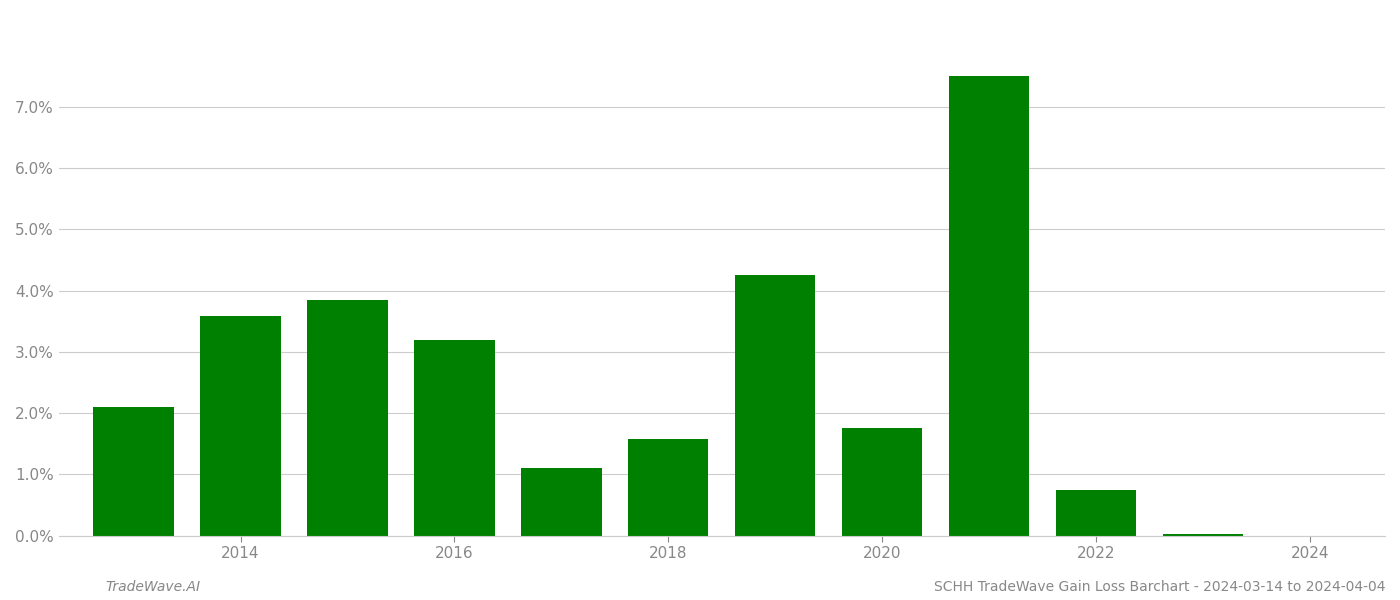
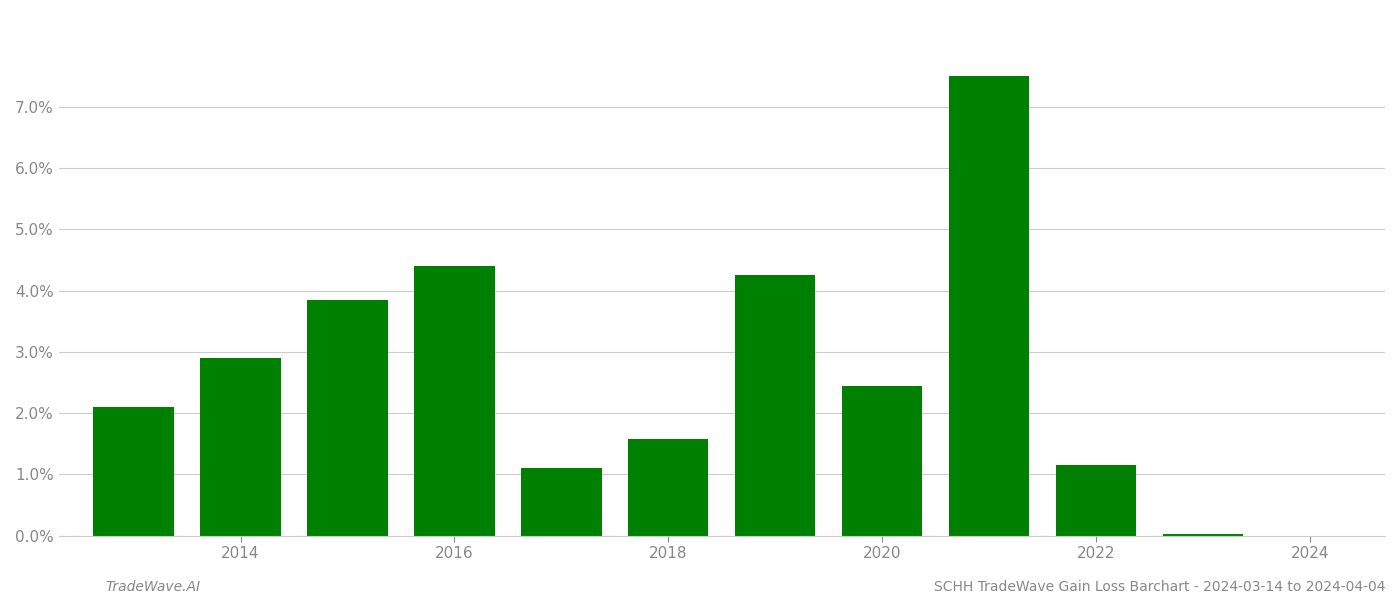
2014: 3.58% -> 2.90%
2016: 3.20% -> 4.40%
2020: 1.75% -> 2.44%
2022: 0.75% -> 1.16%
